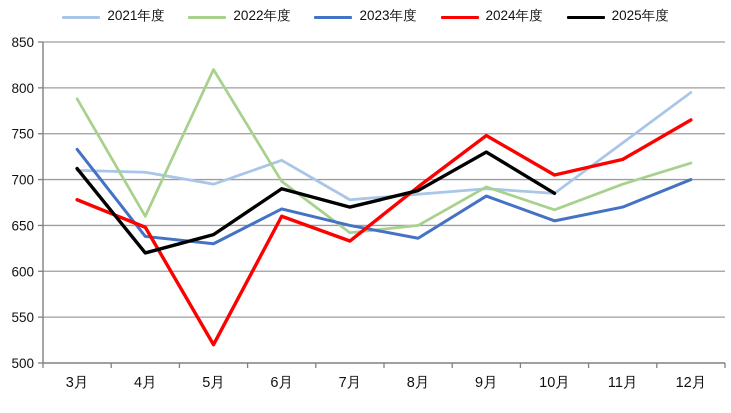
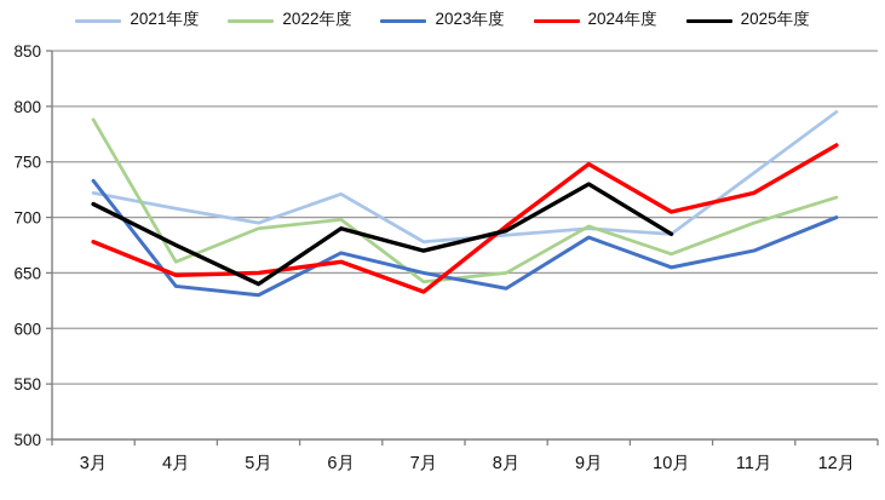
2021年度/3月: 710 -> 720
2025年度/4月: 620 -> 680
2022年度/5月: 820 -> 690
2024年度/5月: 520 -> 650
